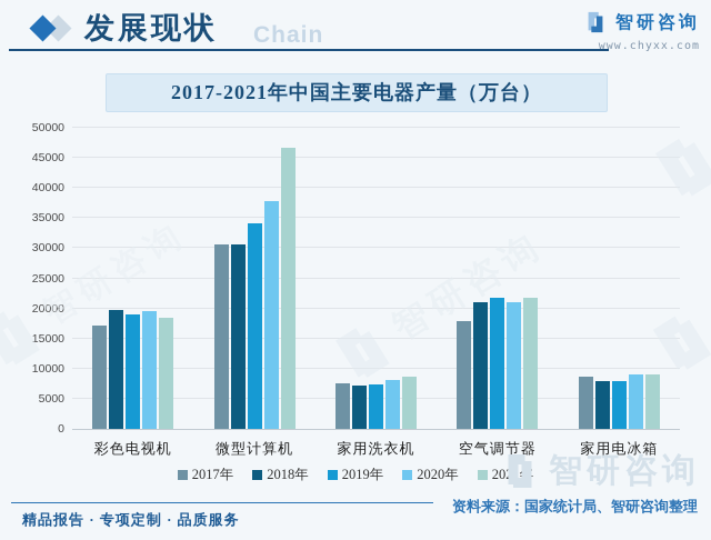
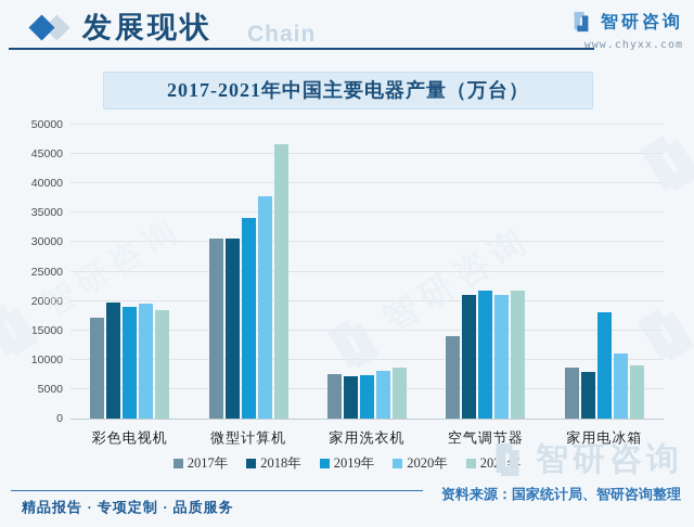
2017年/空气调节器: 18000 -> 14000
2019年/家用电冰箱: 8000 -> 18000
2020年/家用电冰箱: 9000 -> 11000
